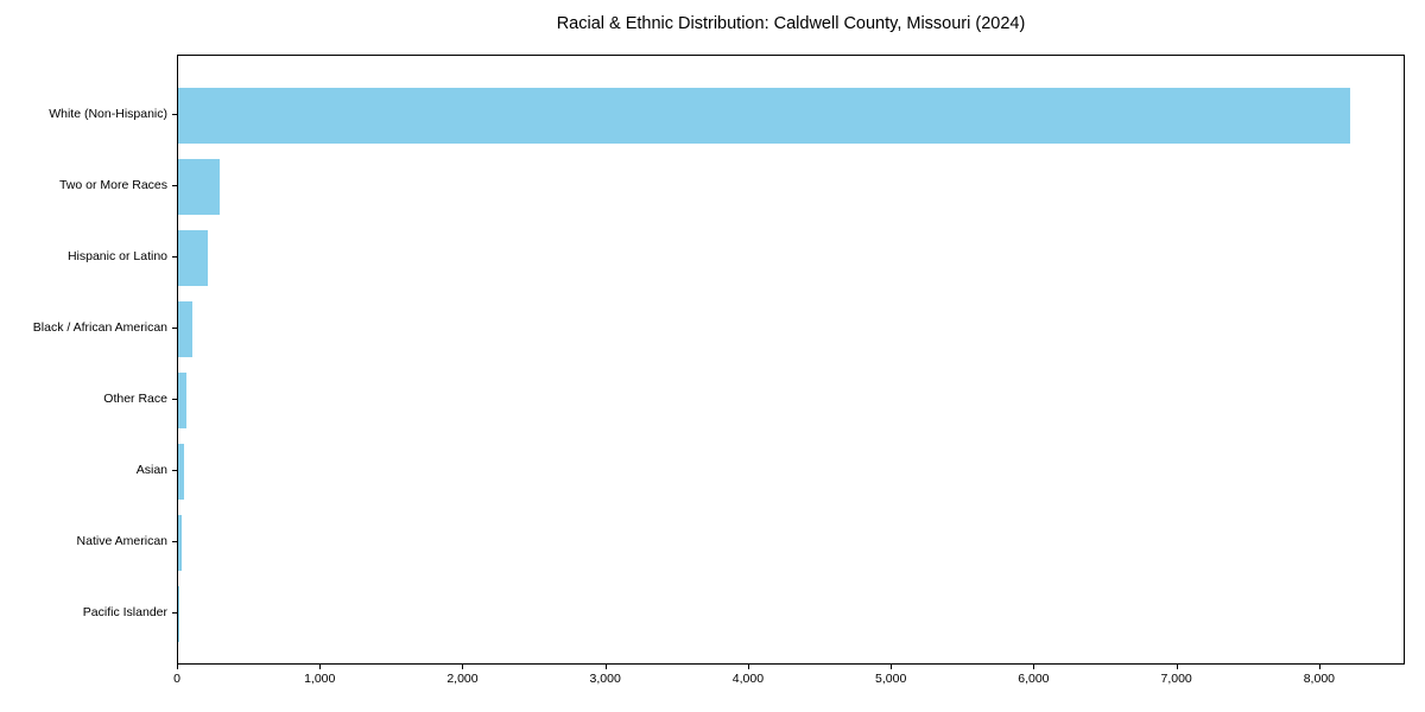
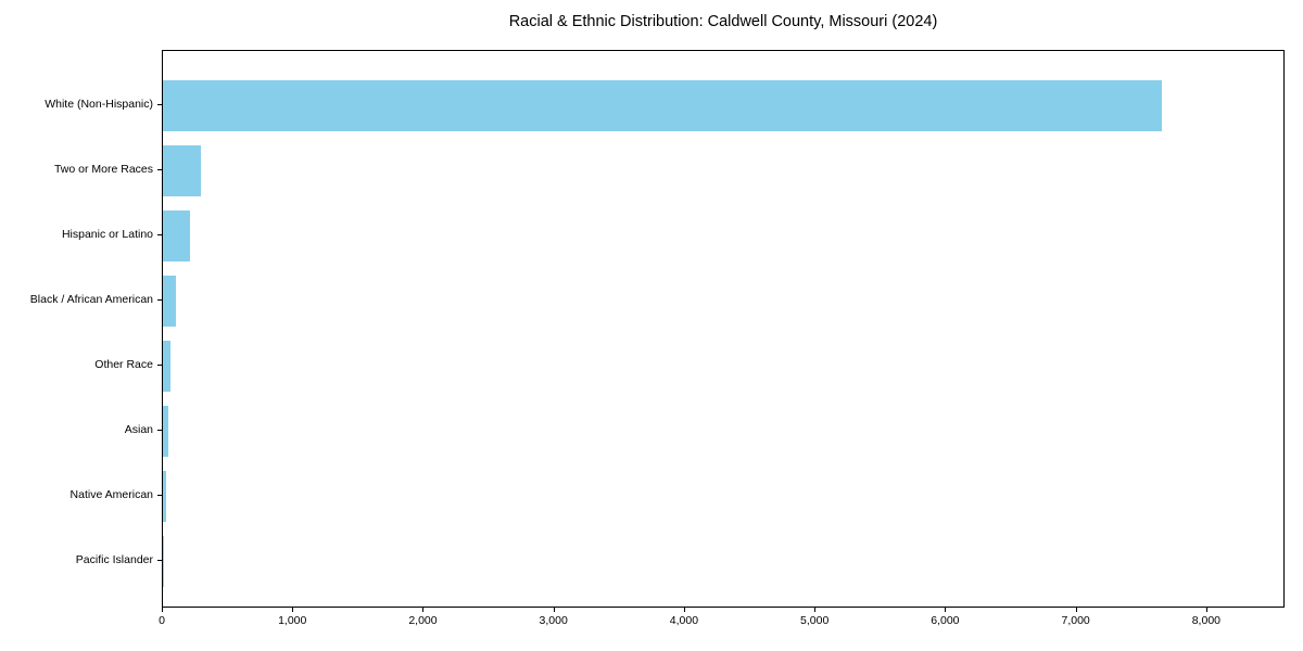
White (Non-Hispanic): 8210 -> 7650
